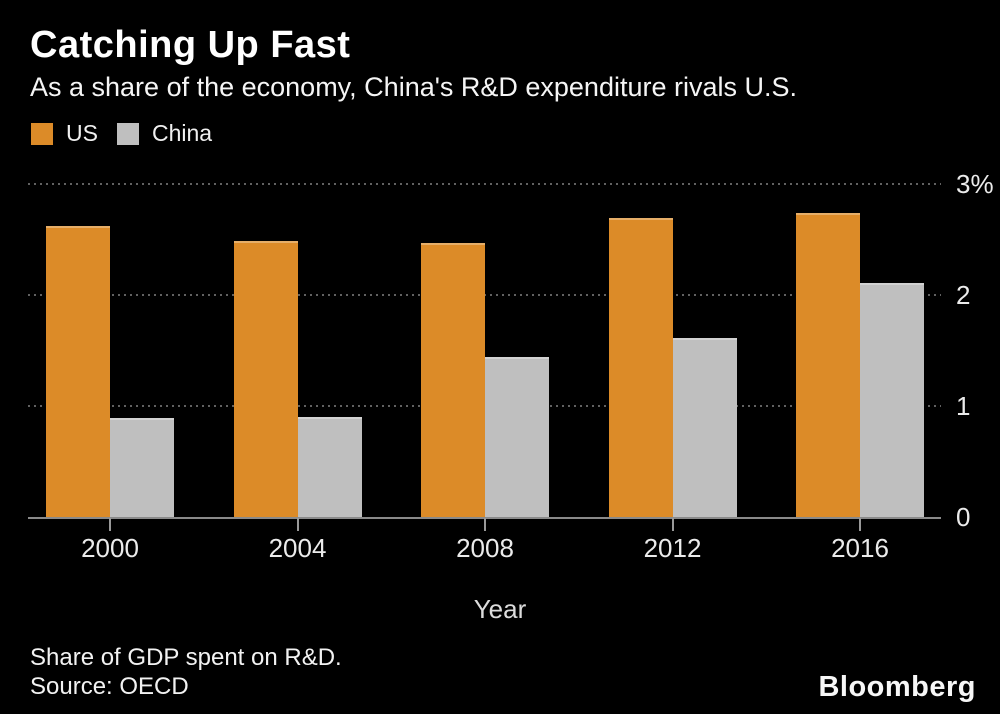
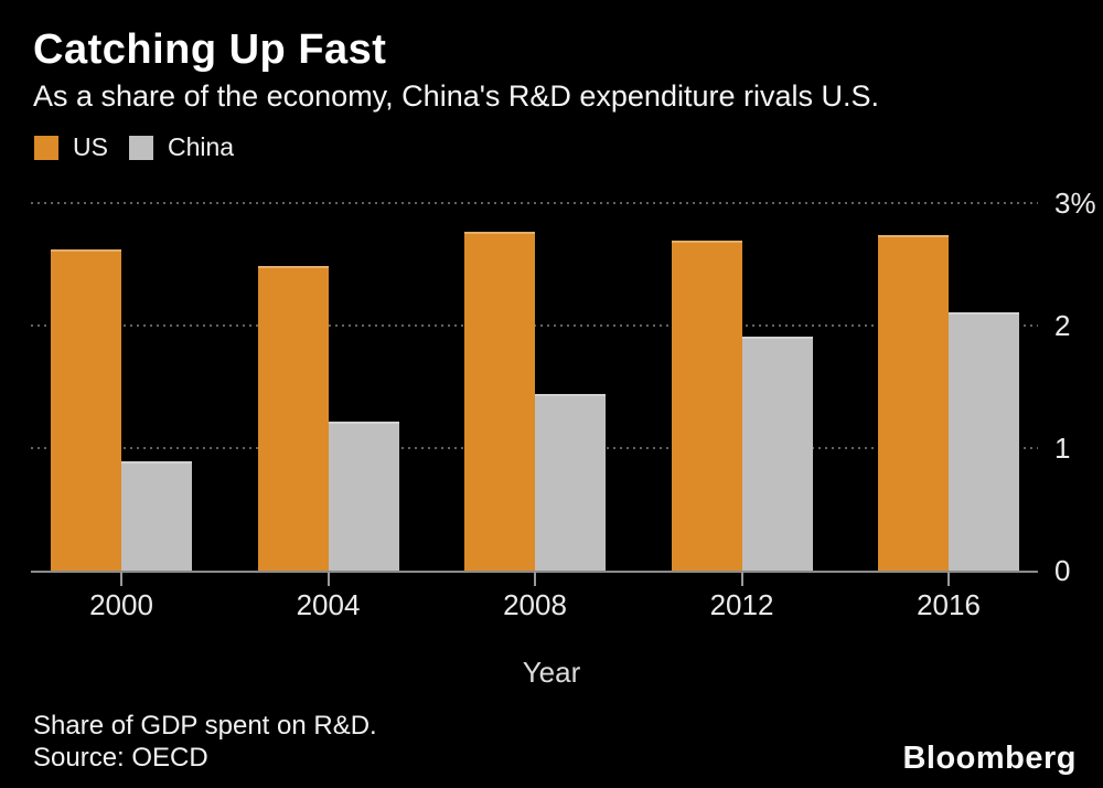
China/2004: 0.90% -> 1.22%
US/2008: 2.47% -> 2.77%
China/2012: 1.61% -> 1.91%
